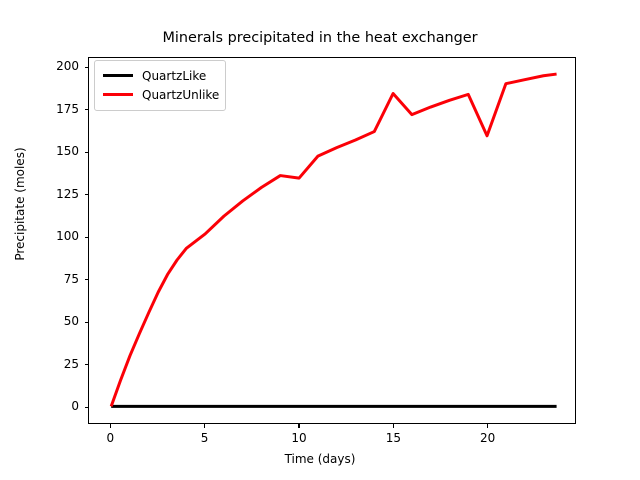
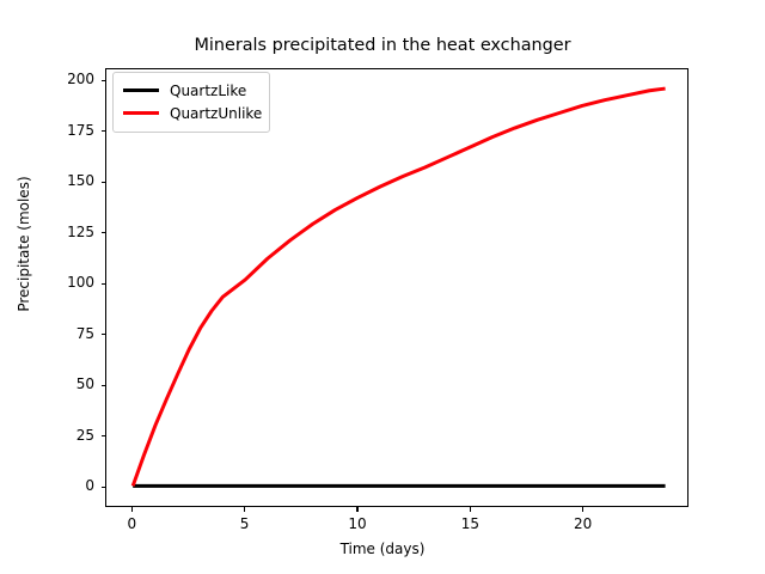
QuartzUnlike/10: 135 -> 142
QuartzUnlike/15: 185 -> 168
QuartzUnlike/20: 160 -> 188
